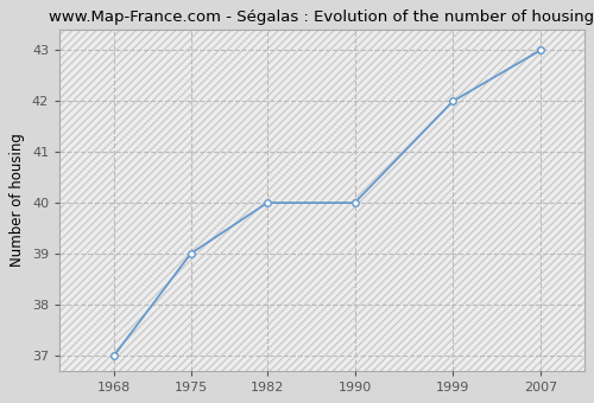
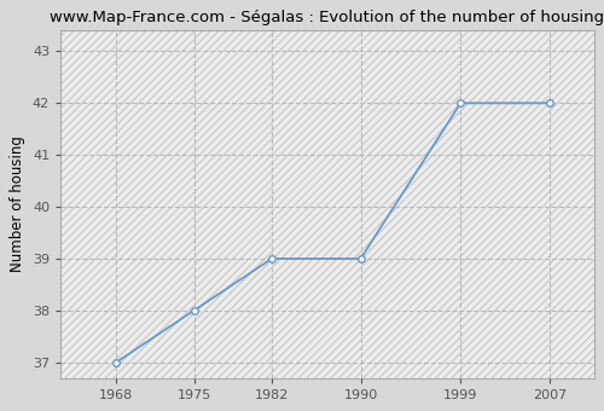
1975: 39 -> 38
1982: 40 -> 39
1990: 40 -> 39
2007: 43 -> 42
